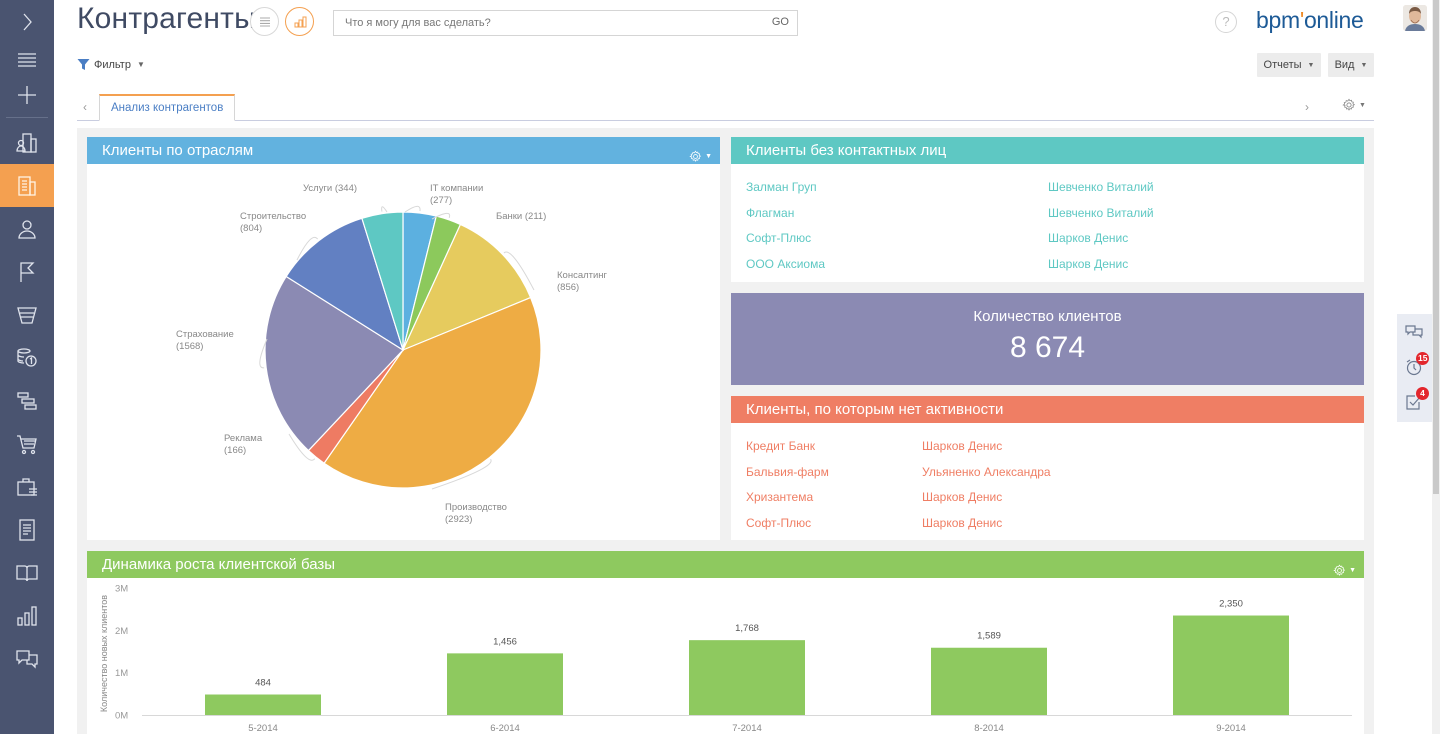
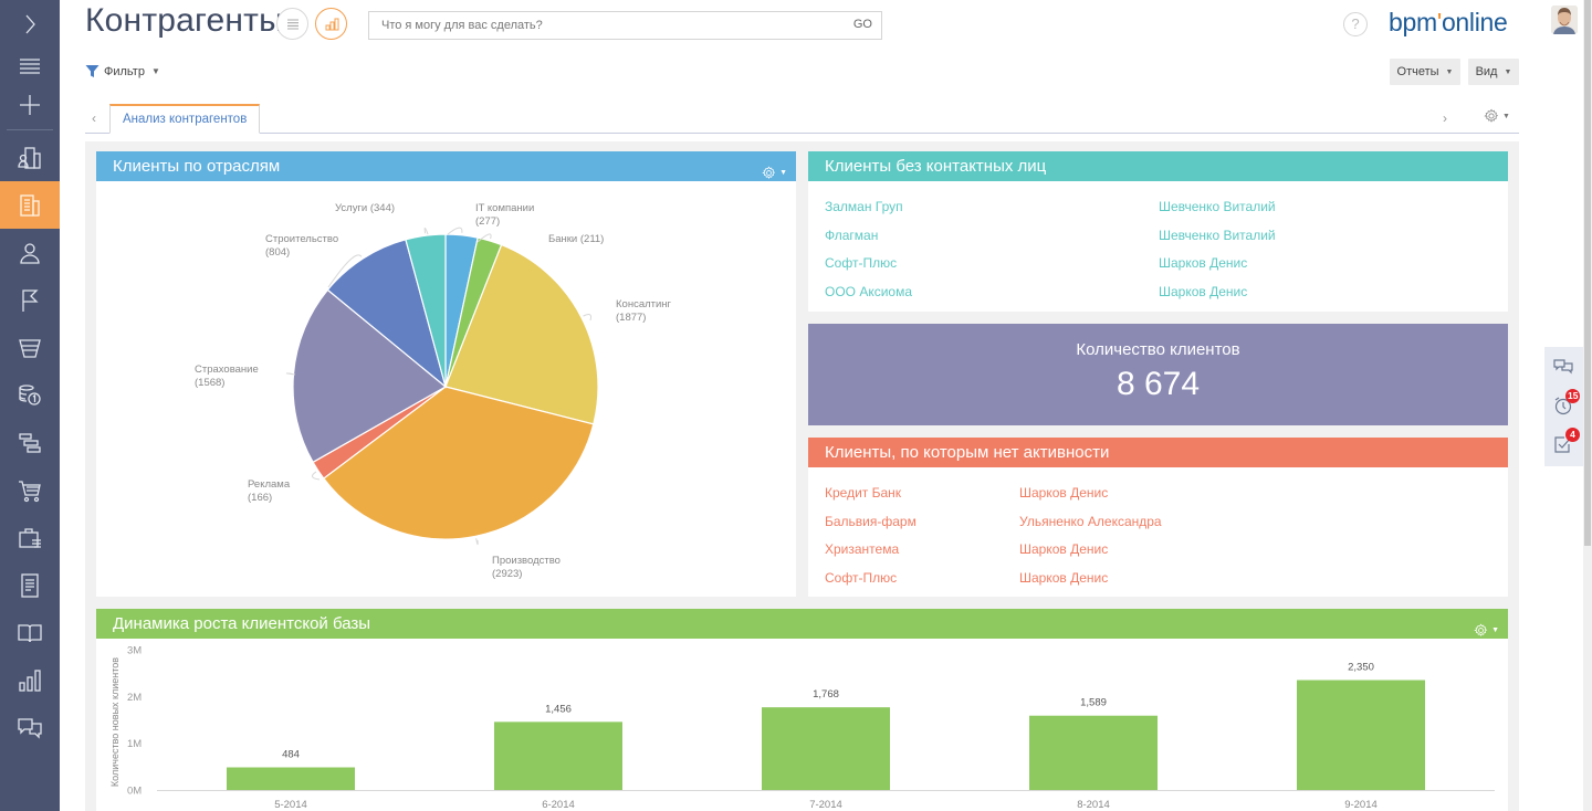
Клиенты по отраслям/Консалтинг: 856 -> 1877
